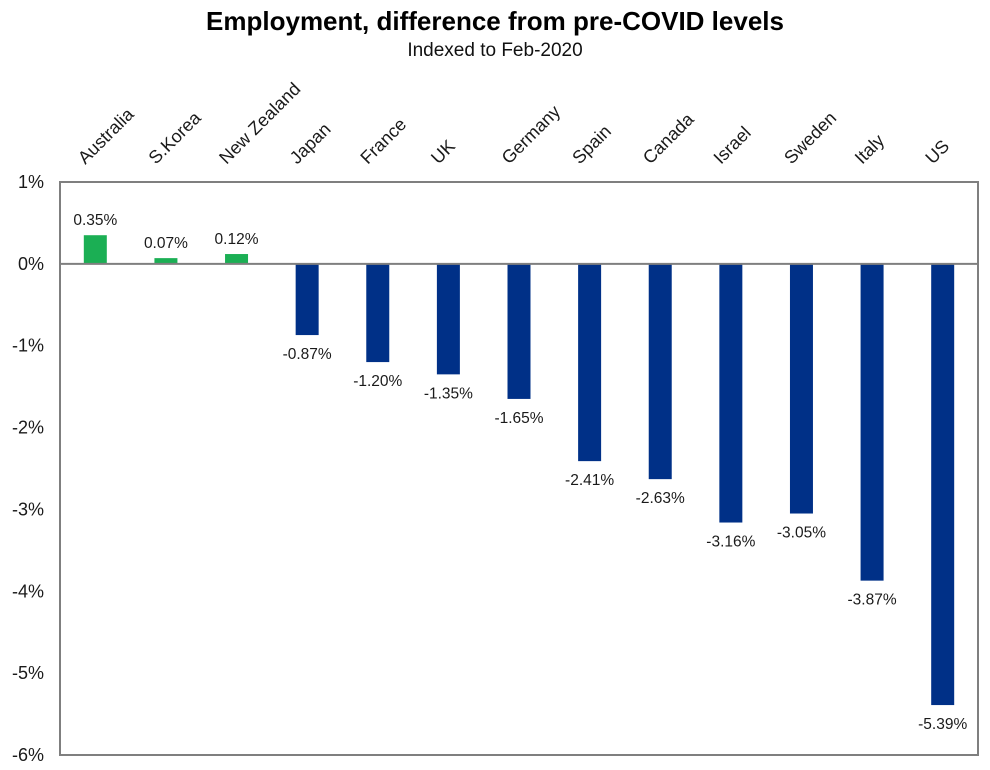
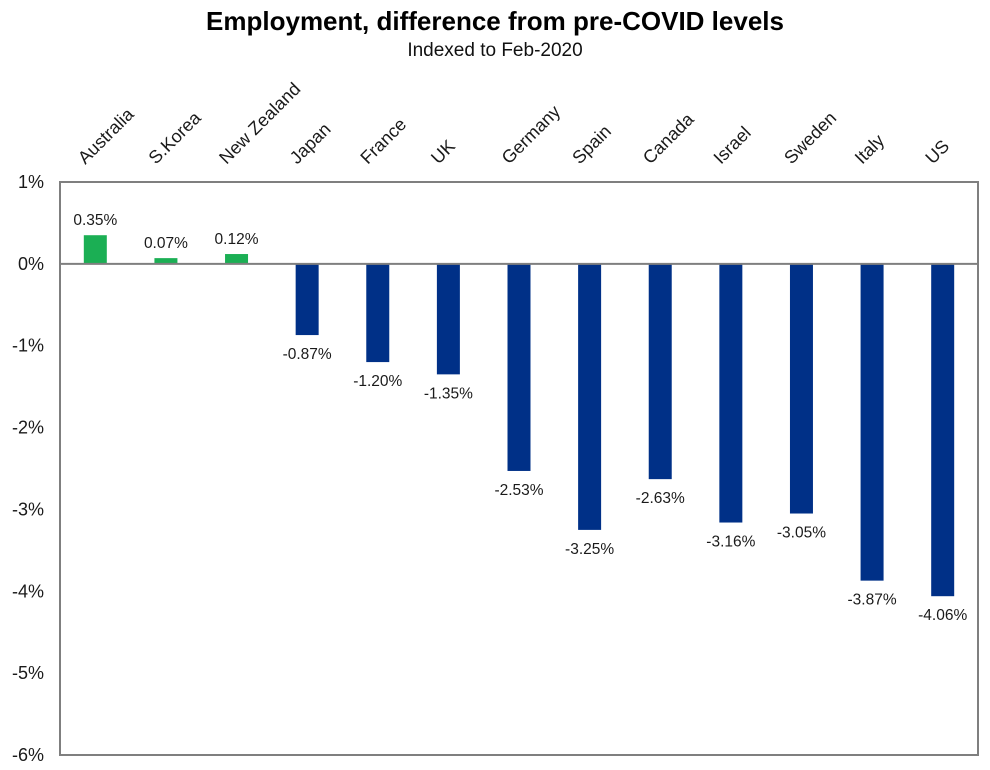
Germany: -1.65% -> -2.53%
Spain: -2.41% -> -3.25%
US: -5.39% -> -4.06%
